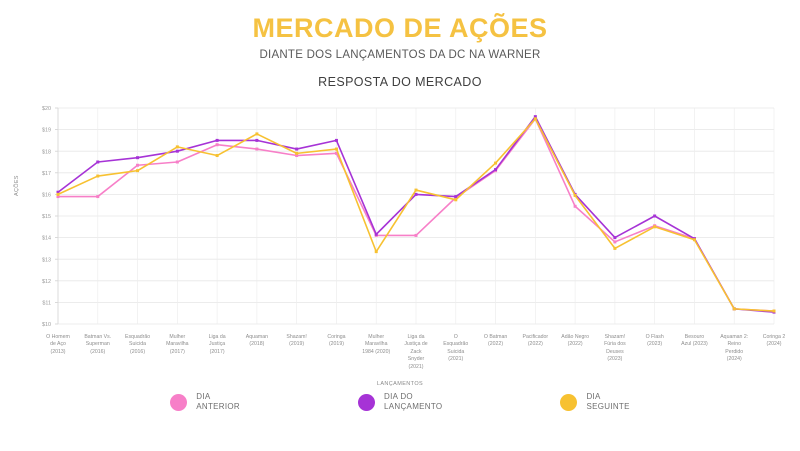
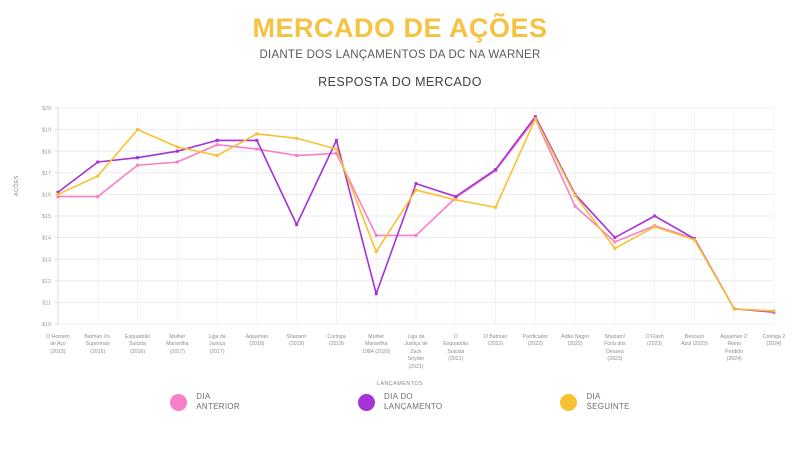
DIA SEGUINTE/Esquadrão Suicida (2016): $17.1 -> $19.0
DIA DO LANÇAMENTO/Shazam! (2019): $18.1 -> $14.6
DIA SEGUINTE/Shazam! (2019): $17.9 -> $18.6
DIA DO LANÇAMENTO/Mulher Maravilha 1984 (2020): $14.2 -> $11.4
DIA DO LANÇAMENTO/Liga da Justiça de Zack Snyder (2021): $16.0 -> $16.5
DIA SEGUINTE/O Batman (2022): $17.4 -> $15.4
